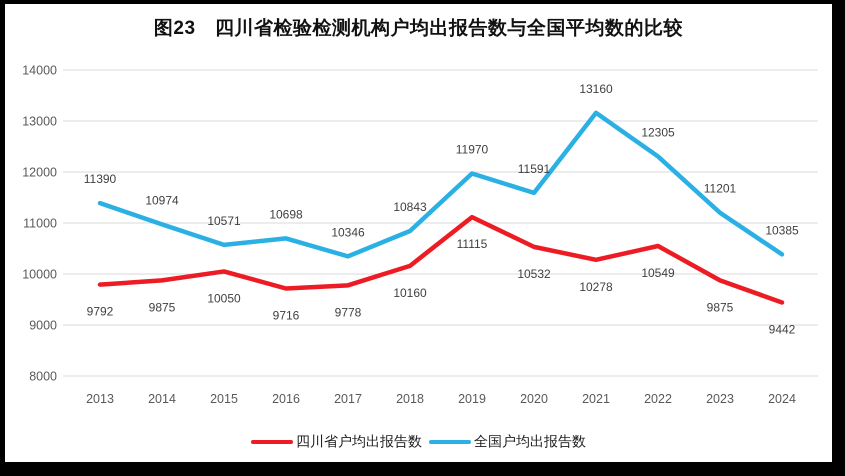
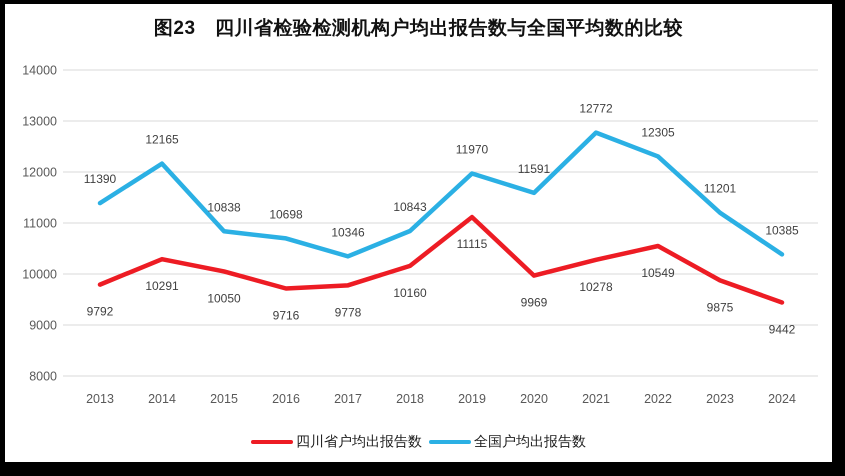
四川省户均出报告数/2014: 9875 -> 10291
全国户均出报告数/2014: 10974 -> 12165
全国户均出报告数/2015: 10571 -> 10838
四川省户均出报告数/2020: 10532 -> 9969
全国户均出报告数/2021: 13160 -> 12772
